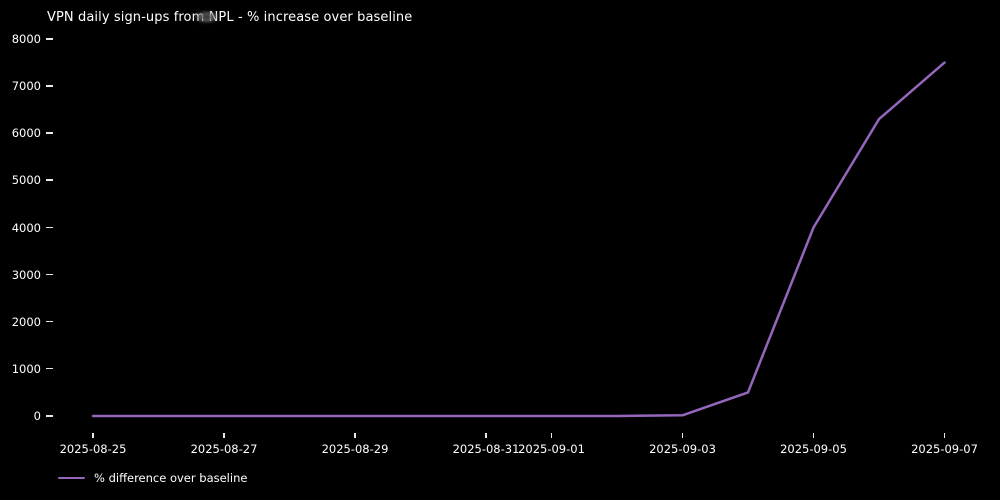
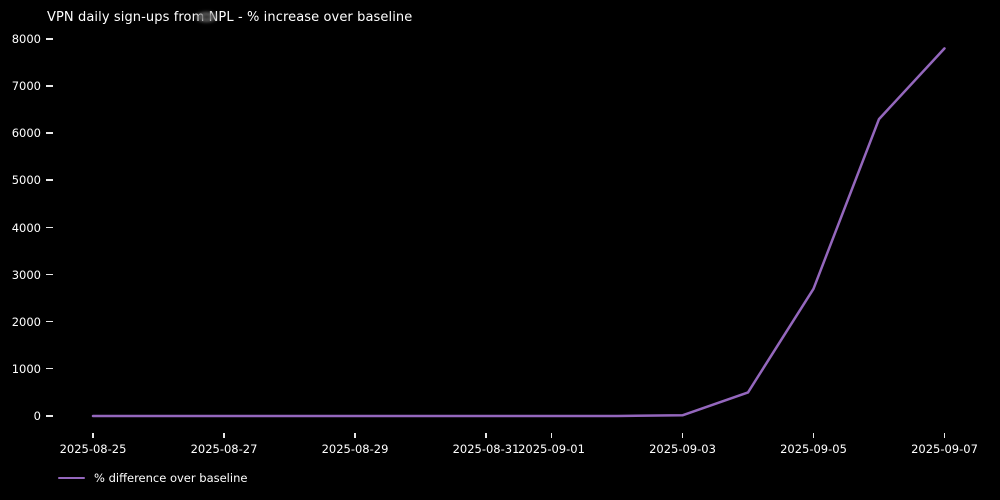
2025-09-05: 4000 -> 2700
2025-09-07: 7500 -> 7800
